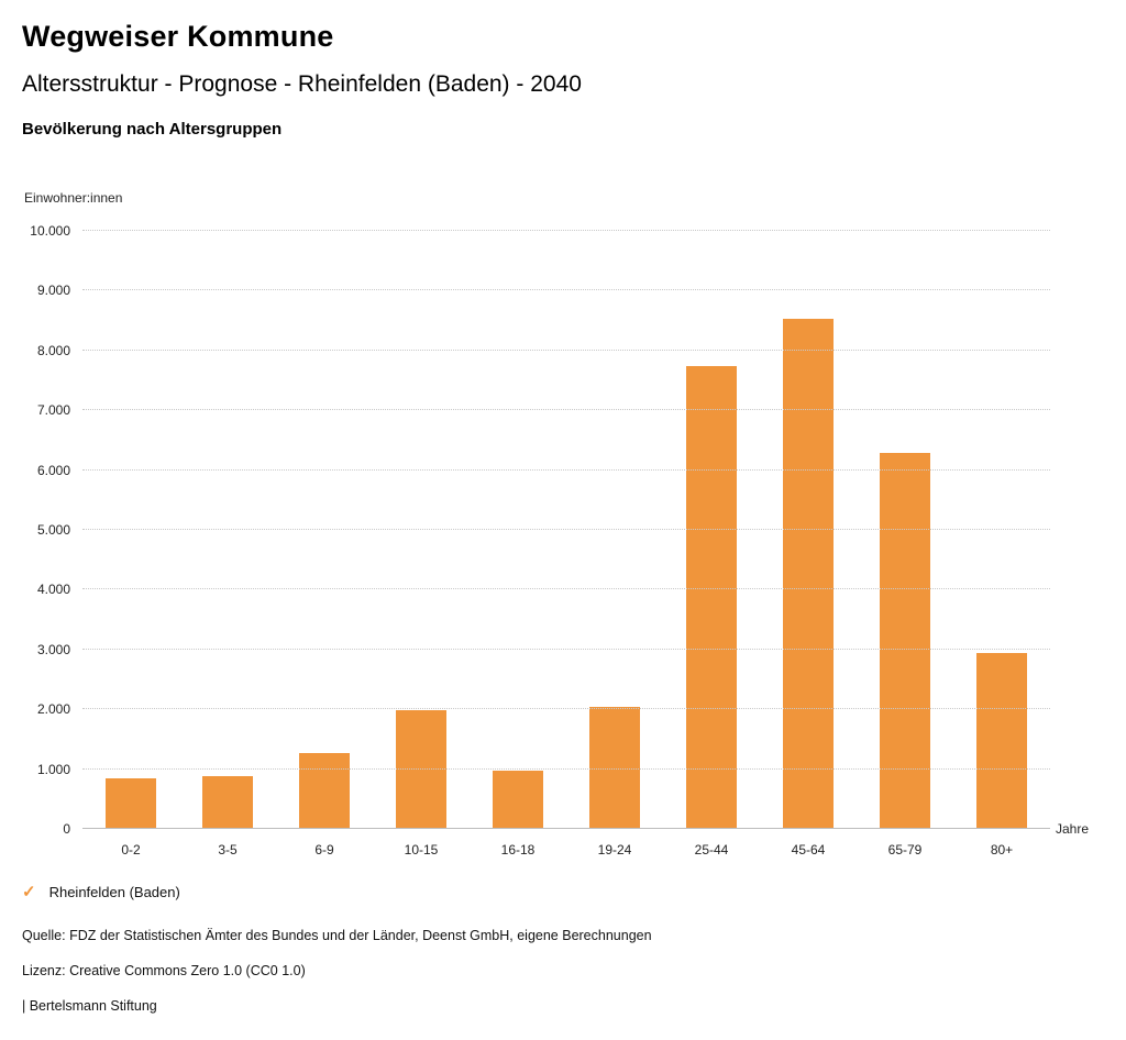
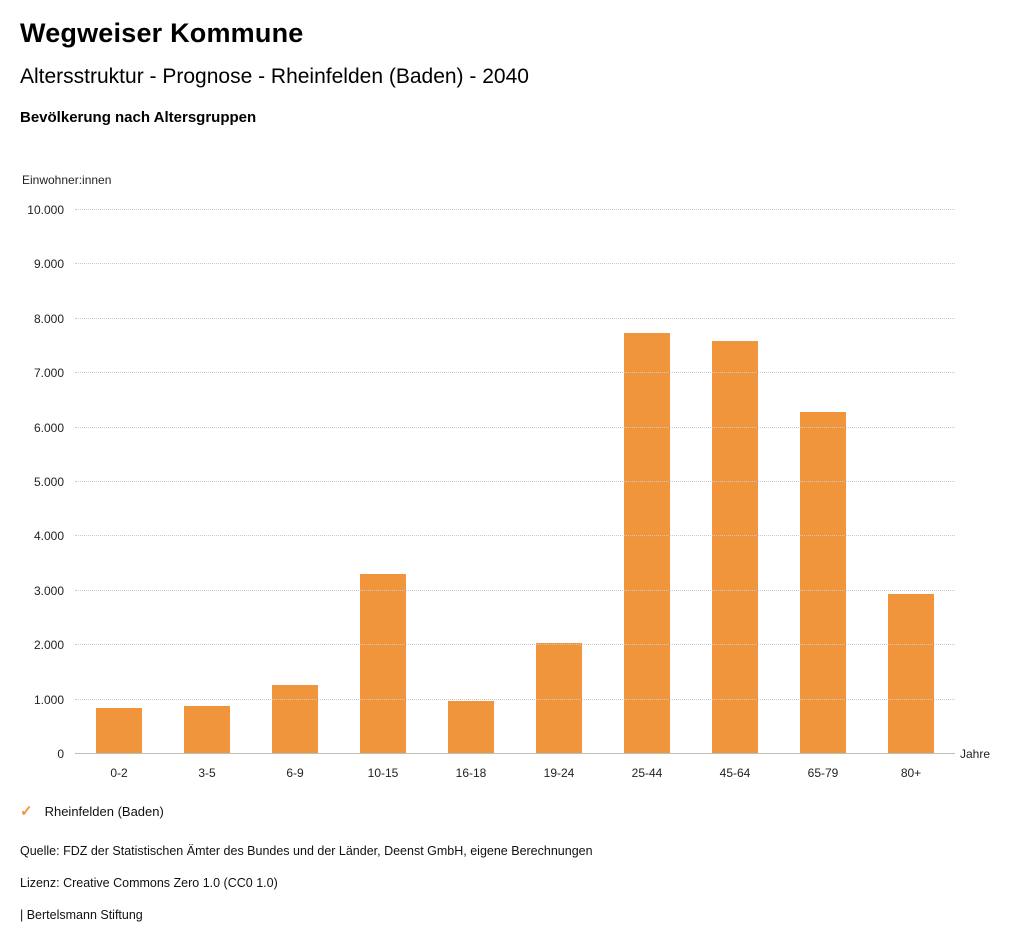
10-15: 2000 -> 3300
45-64: 8500 -> 7600
